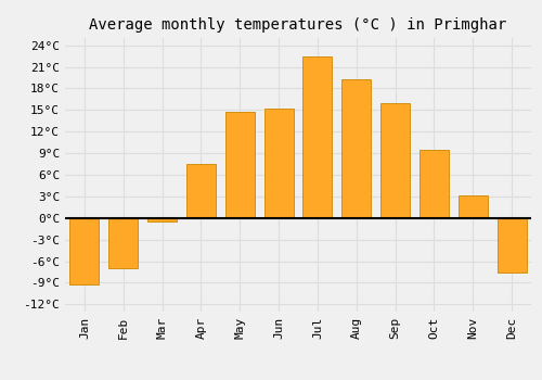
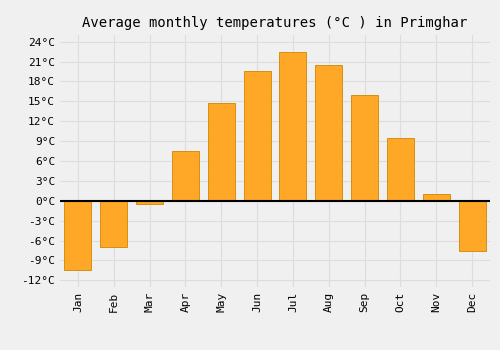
Jan: -9.2°C -> -10.5°C
Jun: 15.2°C -> 19.5°C
Aug: 19.2°C -> 20.5°C
Nov: 3.2°C -> 1.0°C
